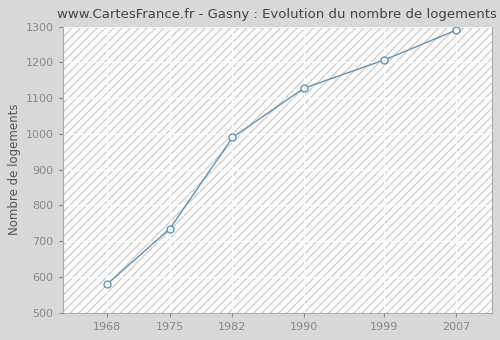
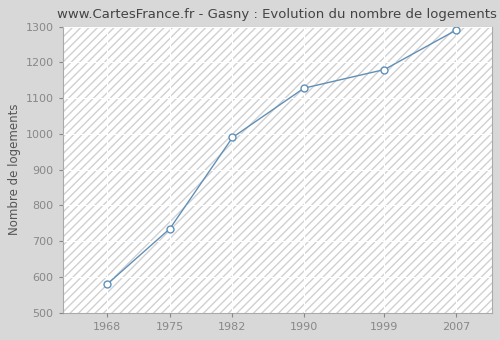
1999: 1207 -> 1180
